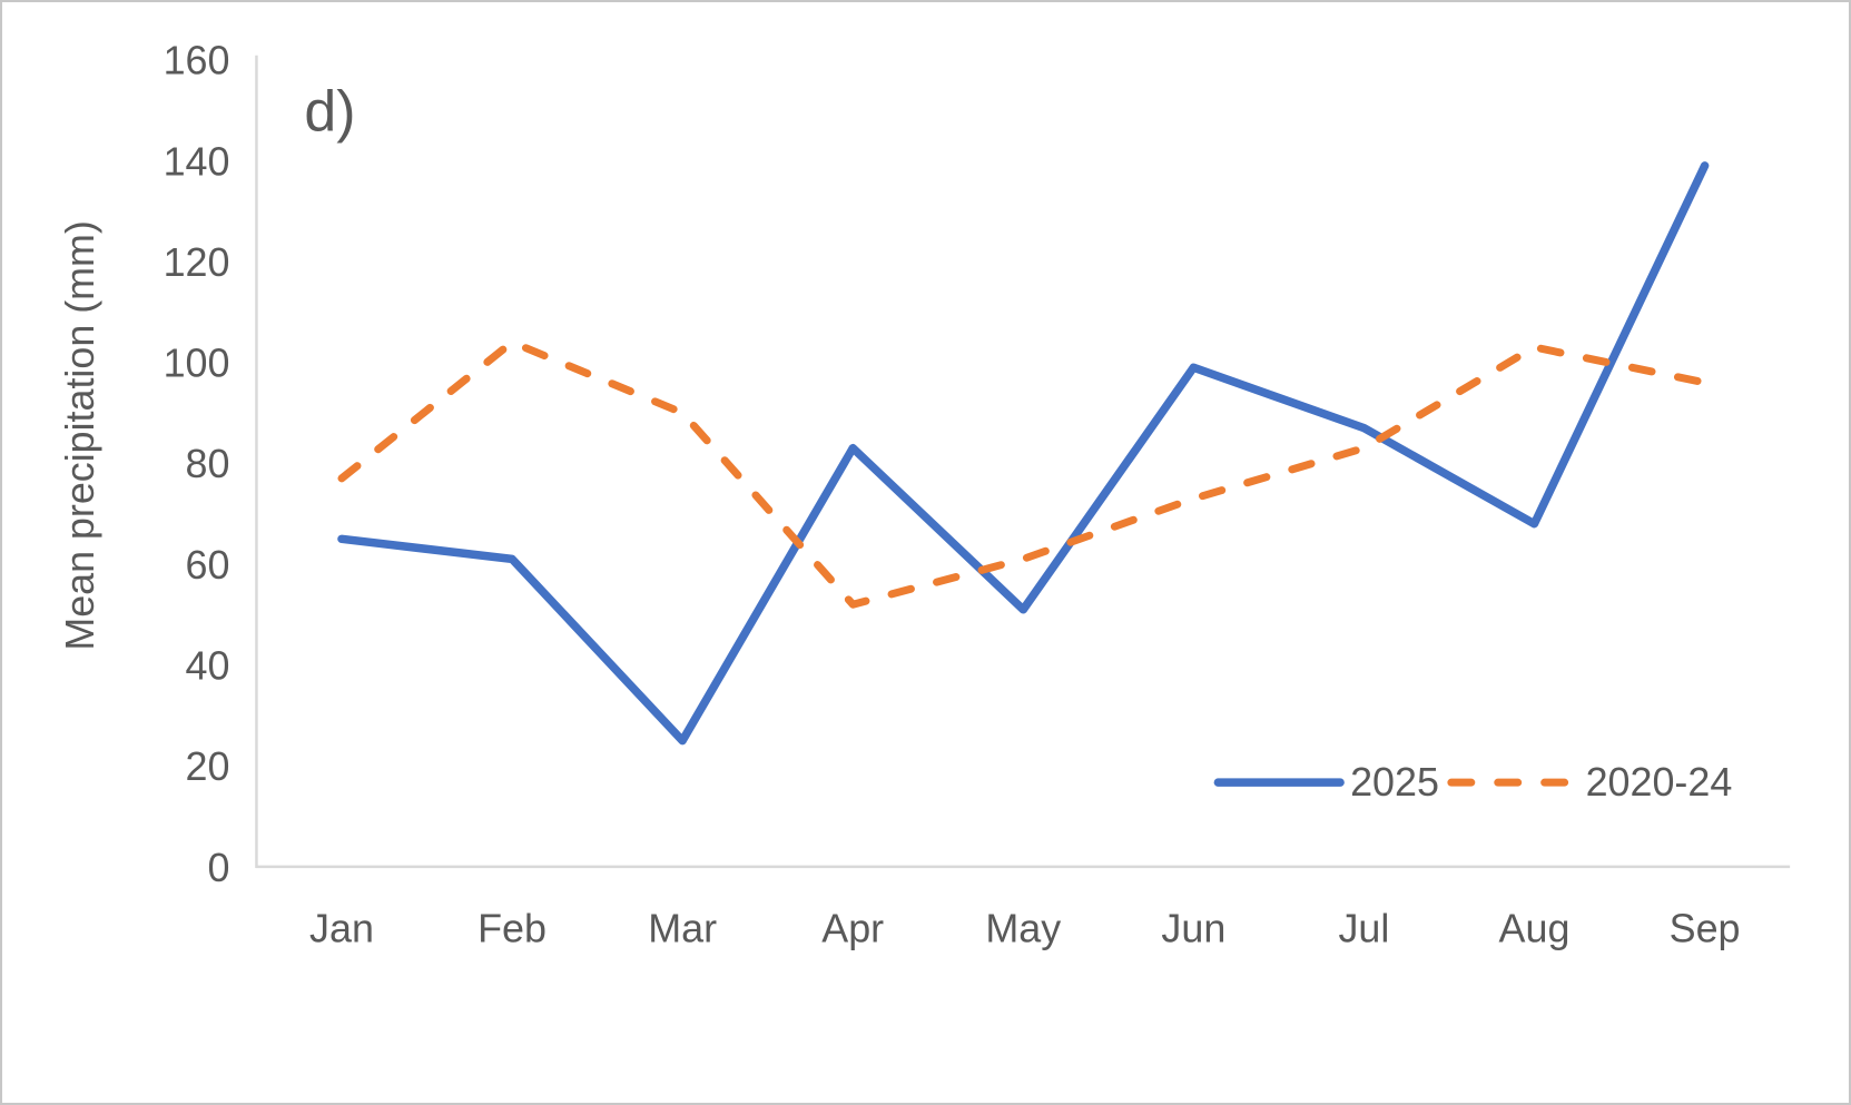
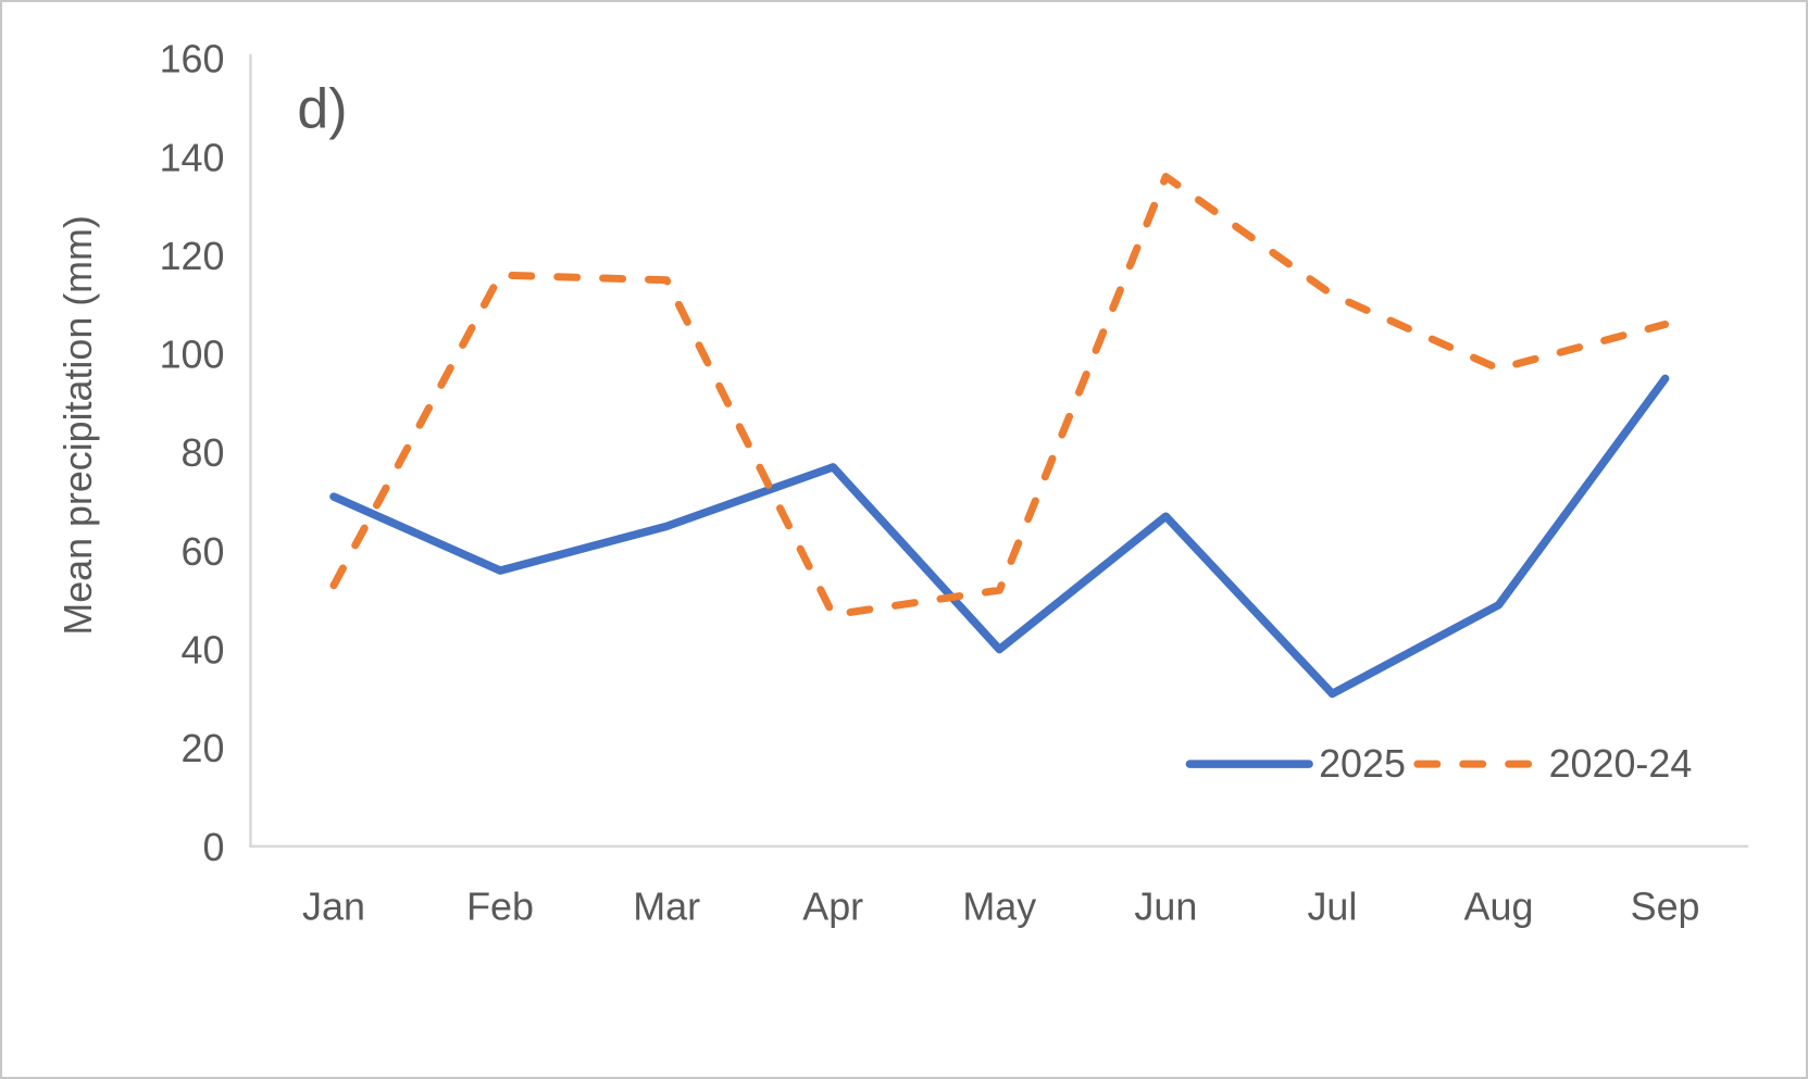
2025/Jan: 65 -> 71
2020-24/Jan: 77 -> 53
2025/Feb: 61 -> 56
2020-24/Feb: 104 -> 116
2025/Mar: 25 -> 65
2020-24/Mar: 90 -> 115
2025/Apr: 83 -> 77
2020-24/Apr: 52 -> 47
2025/May: 51 -> 40
2020-24/May: 61 -> 52
2025/Jun: 99 -> 67
2020-24/Jun: 73 -> 136
2025/Jul: 87 -> 31
2020-24/Jul: 83 -> 112
2025/Aug: 68 -> 49
2020-24/Aug: 103 -> 97
2025/Sep: 139 -> 95
2020-24/Sep: 96 -> 106
